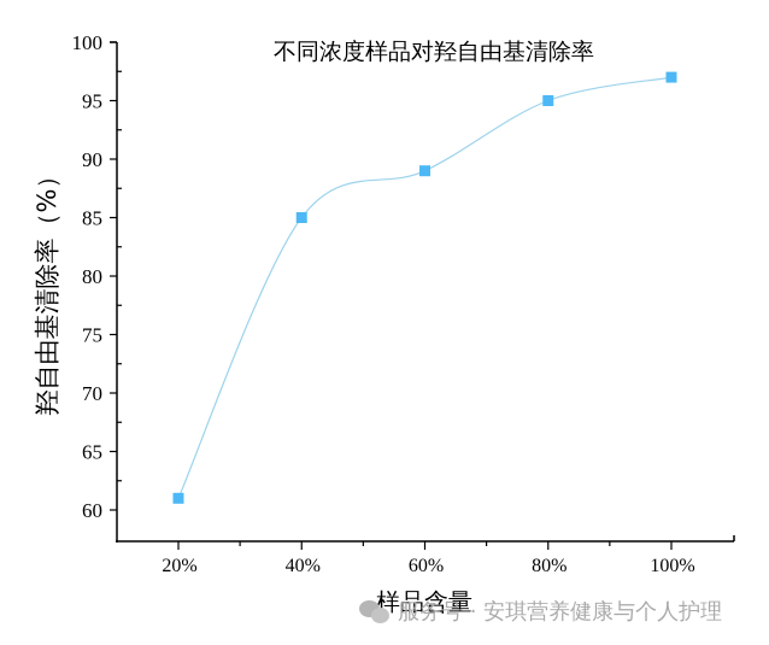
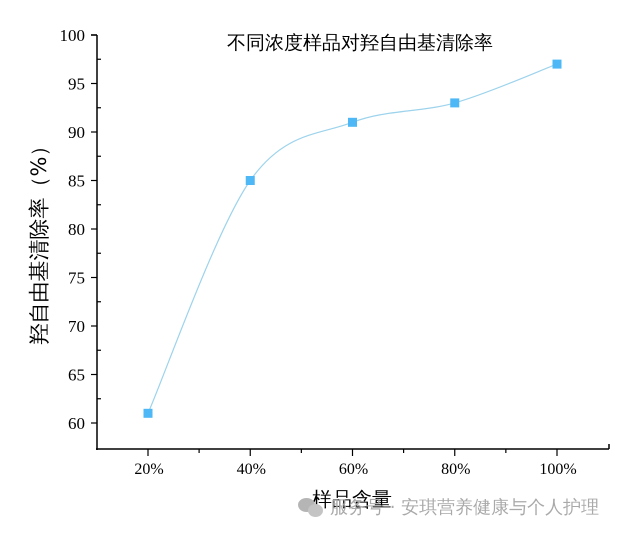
60%: 89 -> 91
80%: 95 -> 93
